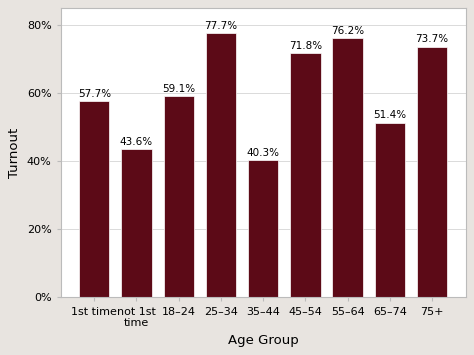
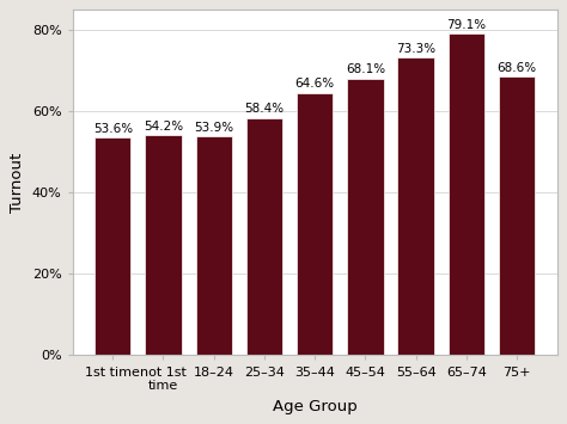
1st time: 57.7% -> 53.6%
not 1st time: 43.6% -> 54.2%
18–24: 59.1% -> 53.9%
25–34: 77.7% -> 58.4%
35–44: 40.3% -> 64.6%
45–54: 71.8% -> 68.1%
55–64: 76.2% -> 73.3%
65–74: 51.4% -> 79.1%
75+: 73.7% -> 68.6%
